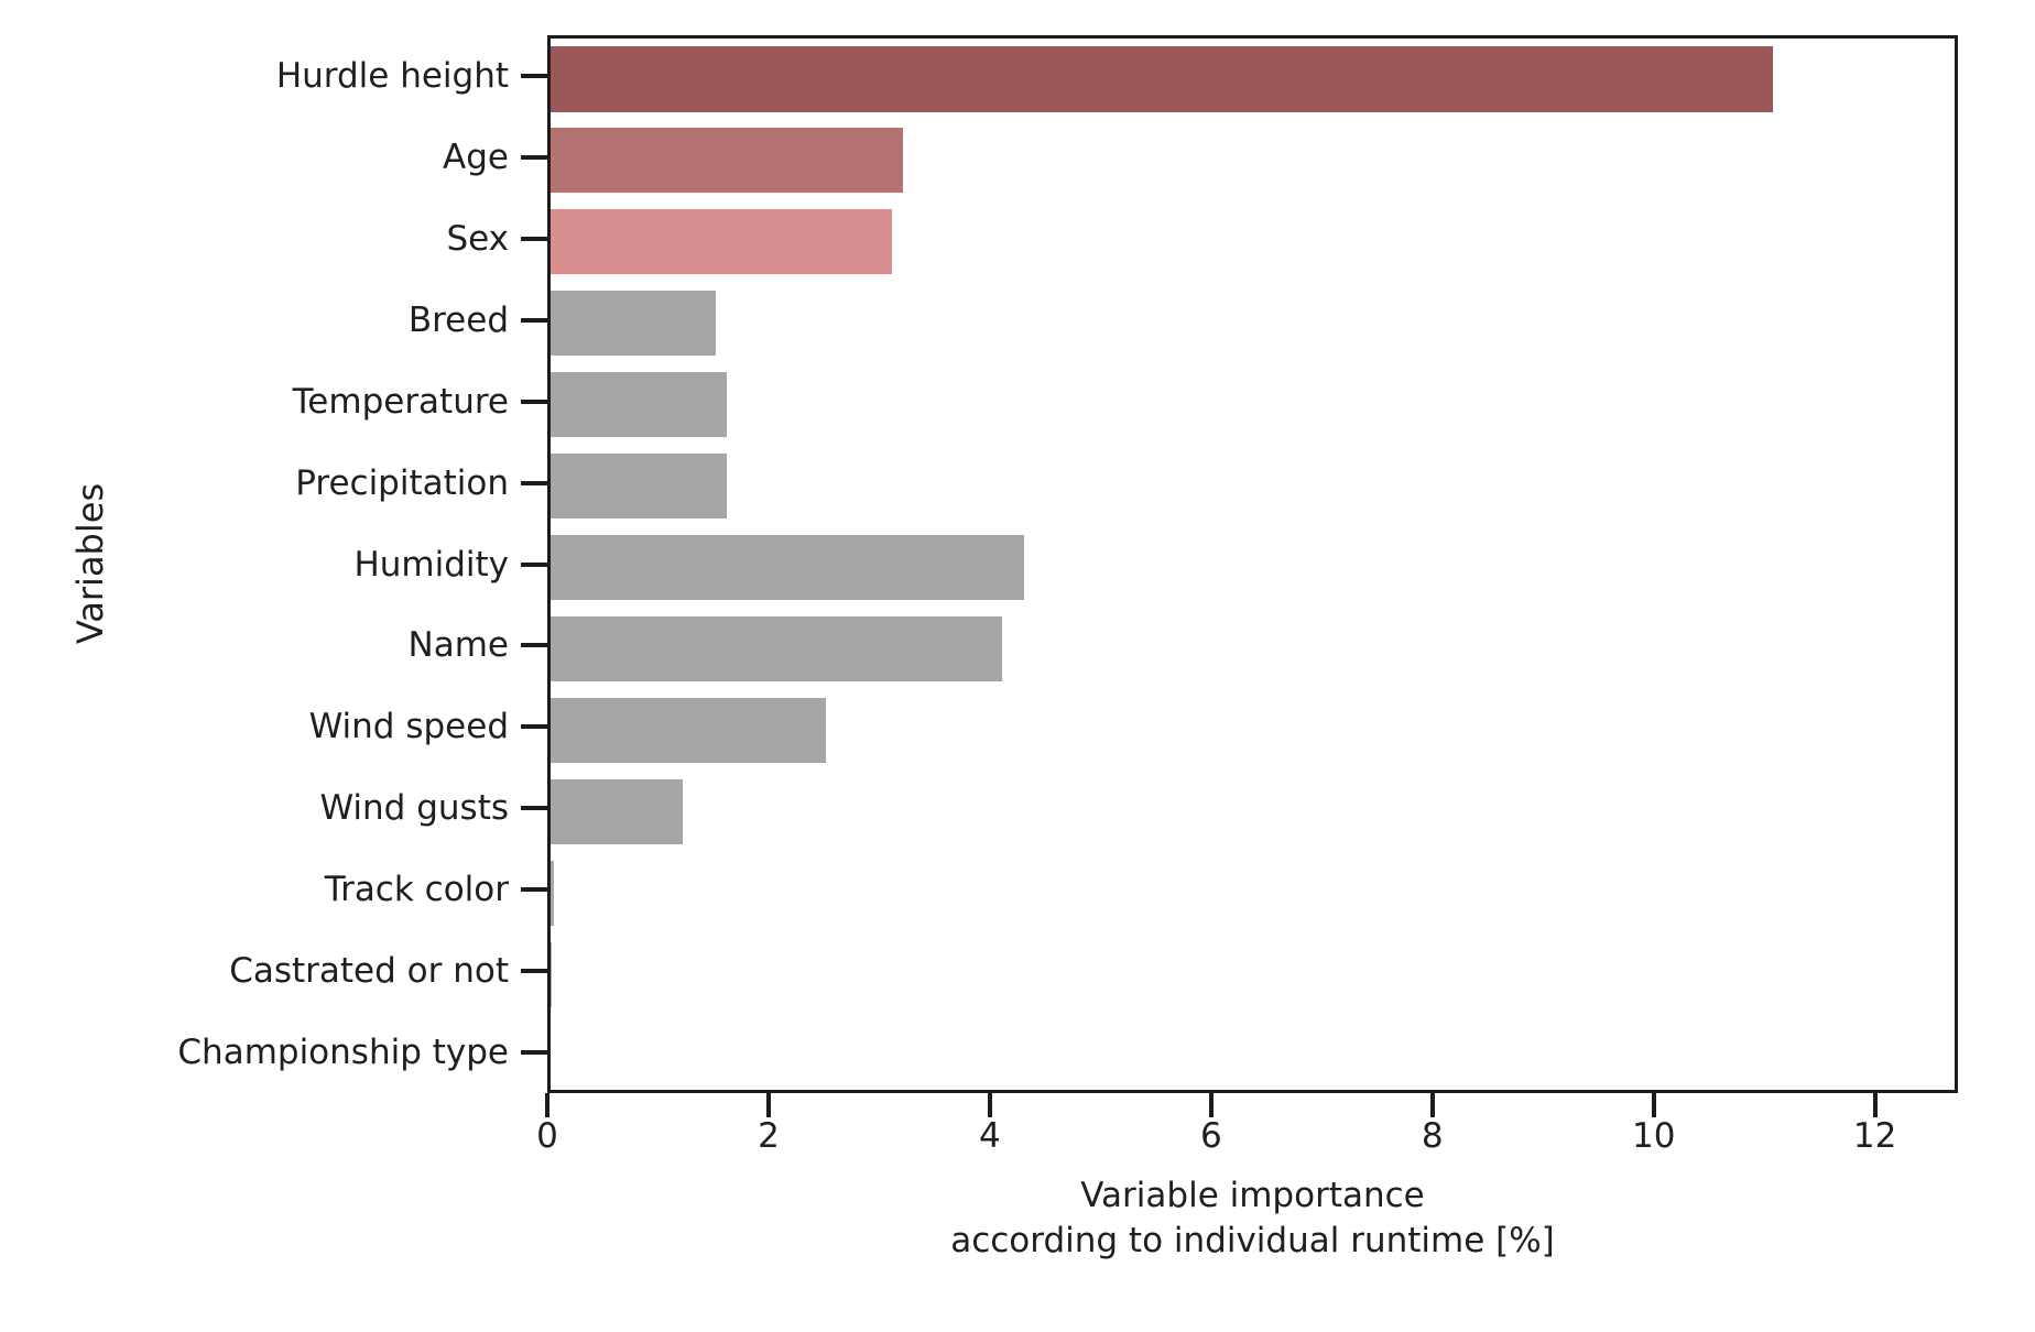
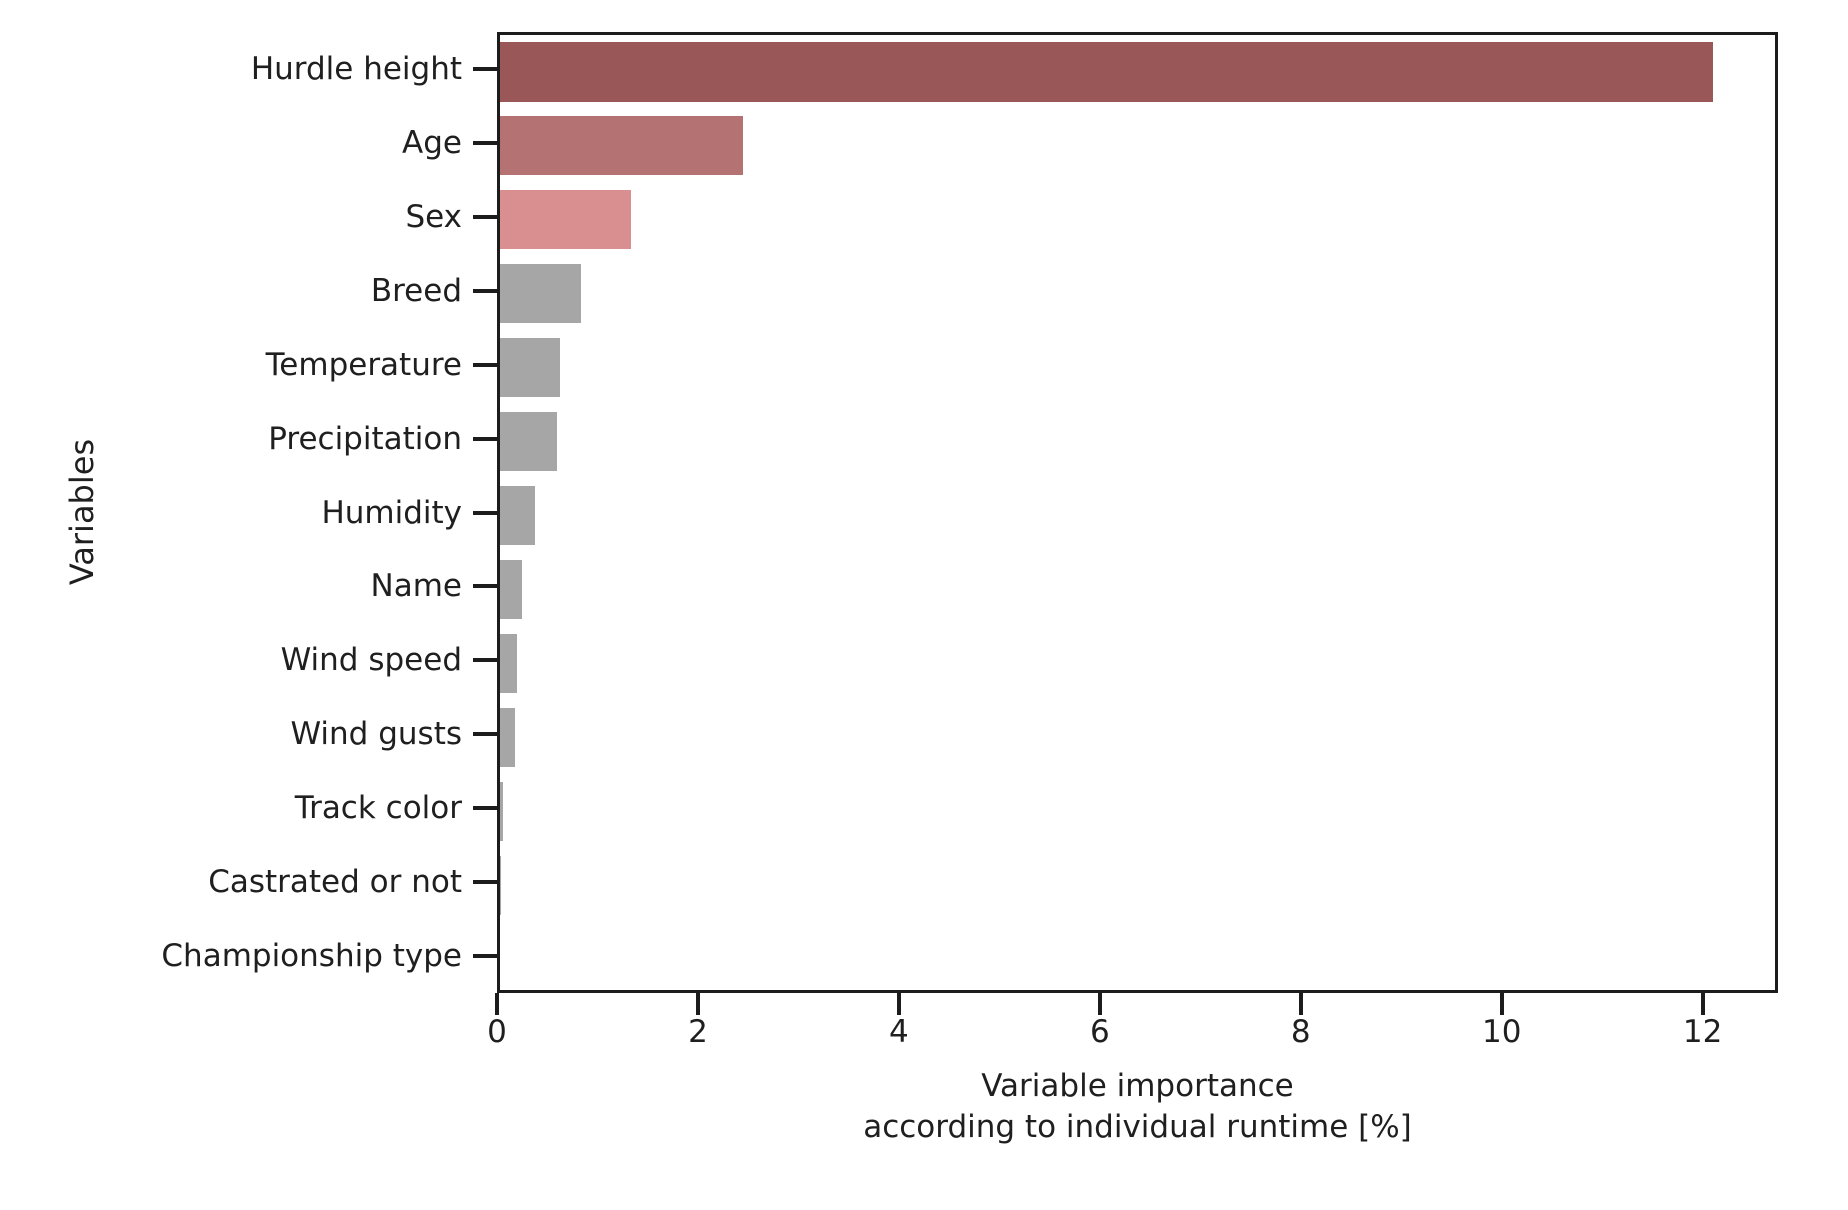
Hurdle height: 11.1 -> 12.1
Age: 3.2 -> 2.4
Sex: 3.1 -> 1.3
Breed: 1.5 -> 0.8
Temperature: 1.6 -> 0.6
Precipitation: 1.6 -> 0.6
Humidity: 4.3 -> 0.3
Name: 4.1 -> 0.2
Wind speed: 2.5 -> 0.2
Wind gusts: 1.2 -> 0.1
